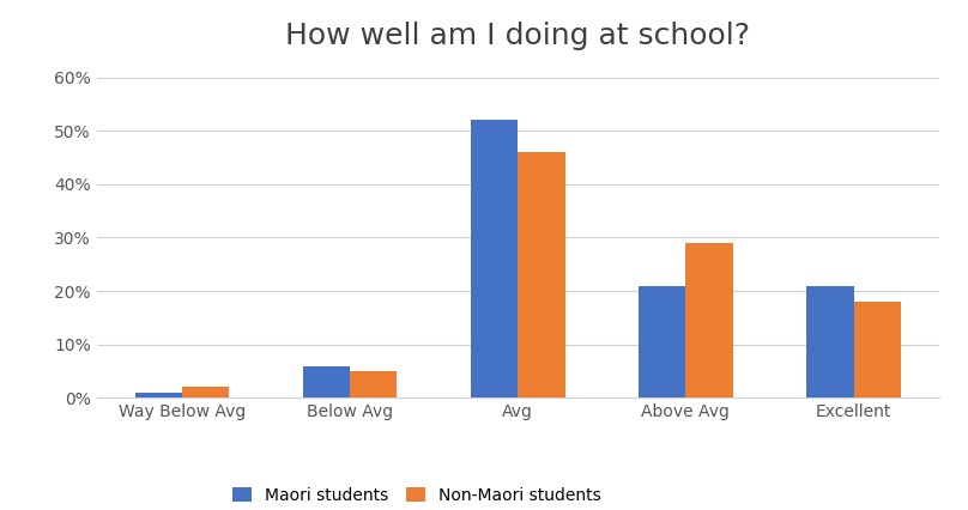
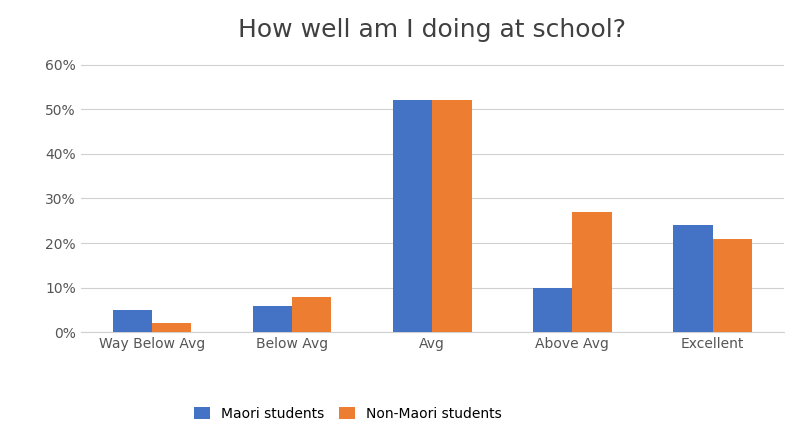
Maori students/Way Below Avg: 1% -> 5%
Non-Maori students/Below Avg: 5% -> 8%
Non-Maori students/Avg: 46% -> 52%
Maori students/Above Avg: 21% -> 10%
Non-Maori students/Above Avg: 29% -> 27%
Maori students/Excellent: 21% -> 24%
Non-Maori students/Excellent: 18% -> 21%
